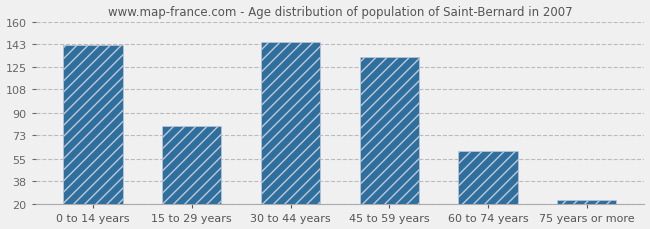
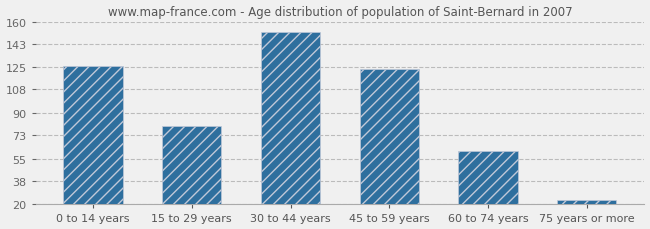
0 to 14 years: 142 -> 126
30 to 44 years: 144 -> 152
45 to 59 years: 133 -> 124
